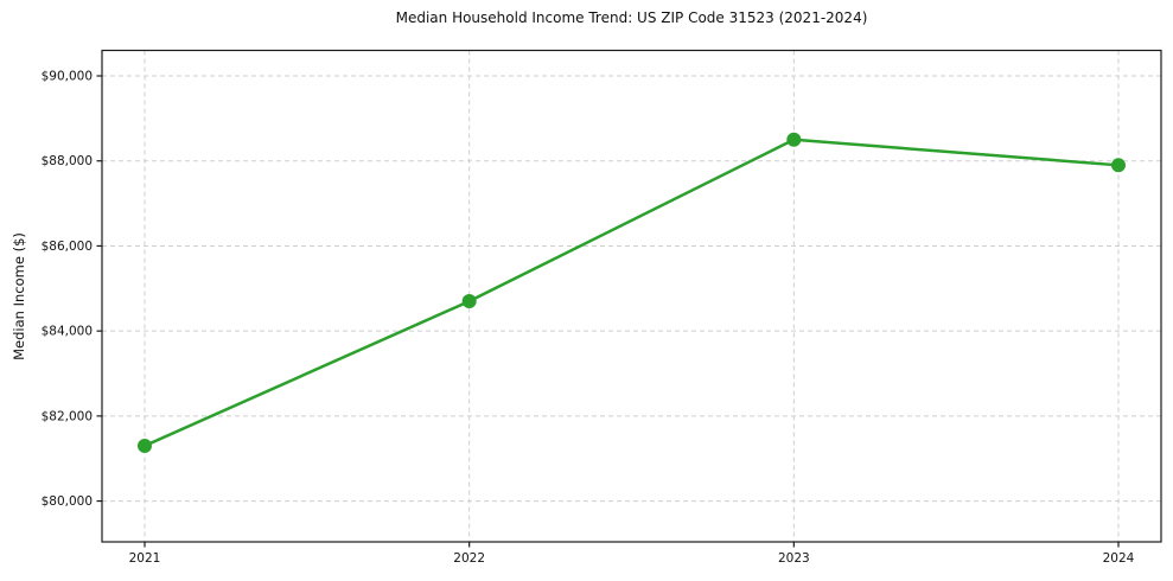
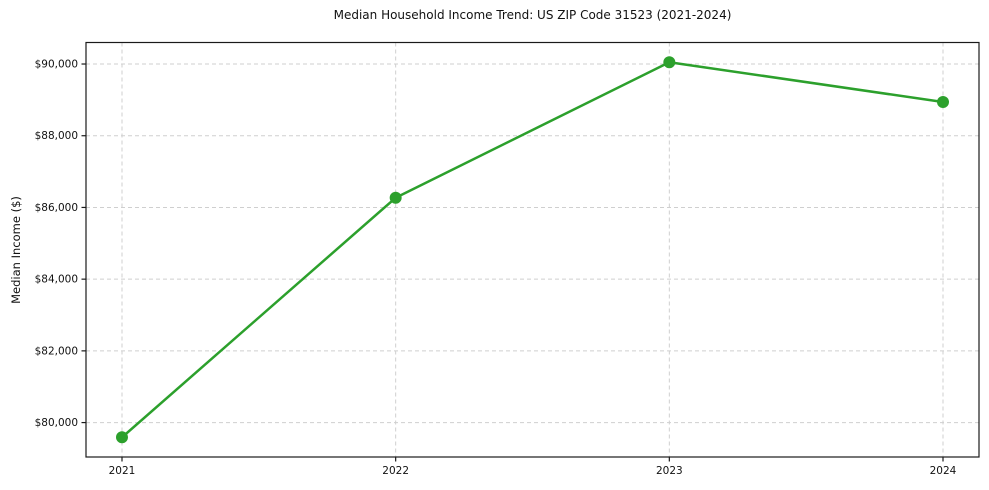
2021: $81300 -> $79600
2022: $84700 -> $86300
2023: $88500 -> $90000
2024: $87900 -> $88900
